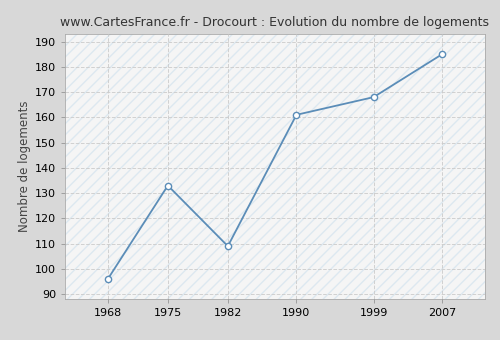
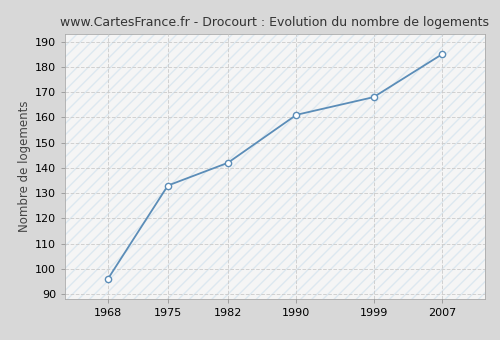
1982: 109 -> 142
